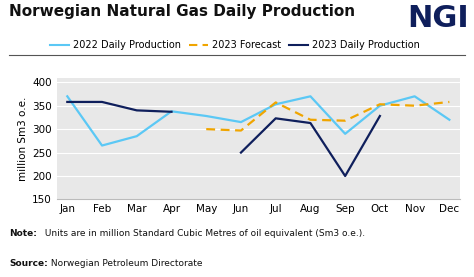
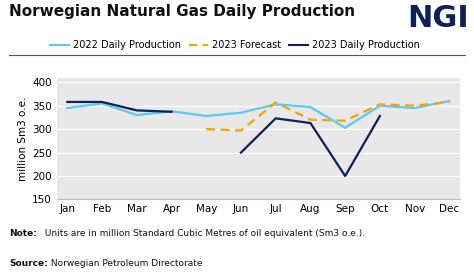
2022 Daily Production/Jan: 370 -> 345
2022 Daily Production/Feb: 265 -> 355
2022 Daily Production/Mar: 285 -> 330
2022 Daily Production/Jun: 315 -> 335
2022 Daily Production/Aug: 370 -> 347
2022 Daily Production/Sep: 290 -> 303
2022 Daily Production/Nov: 370 -> 345
2022 Daily Production/Dec: 320 -> 360
